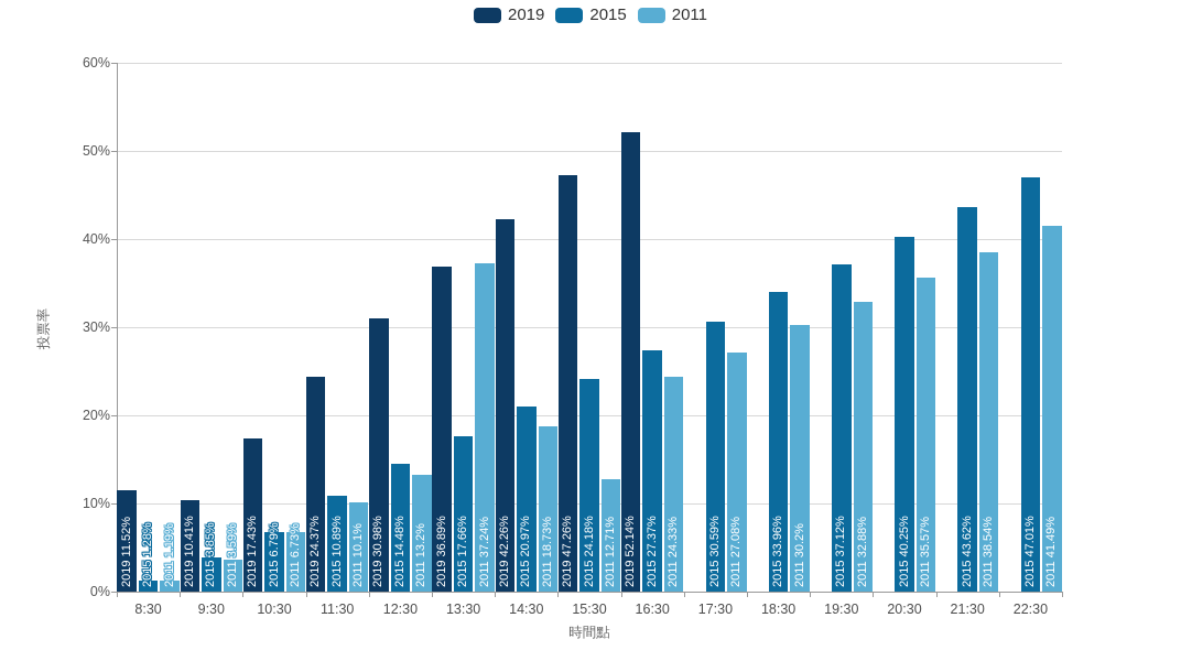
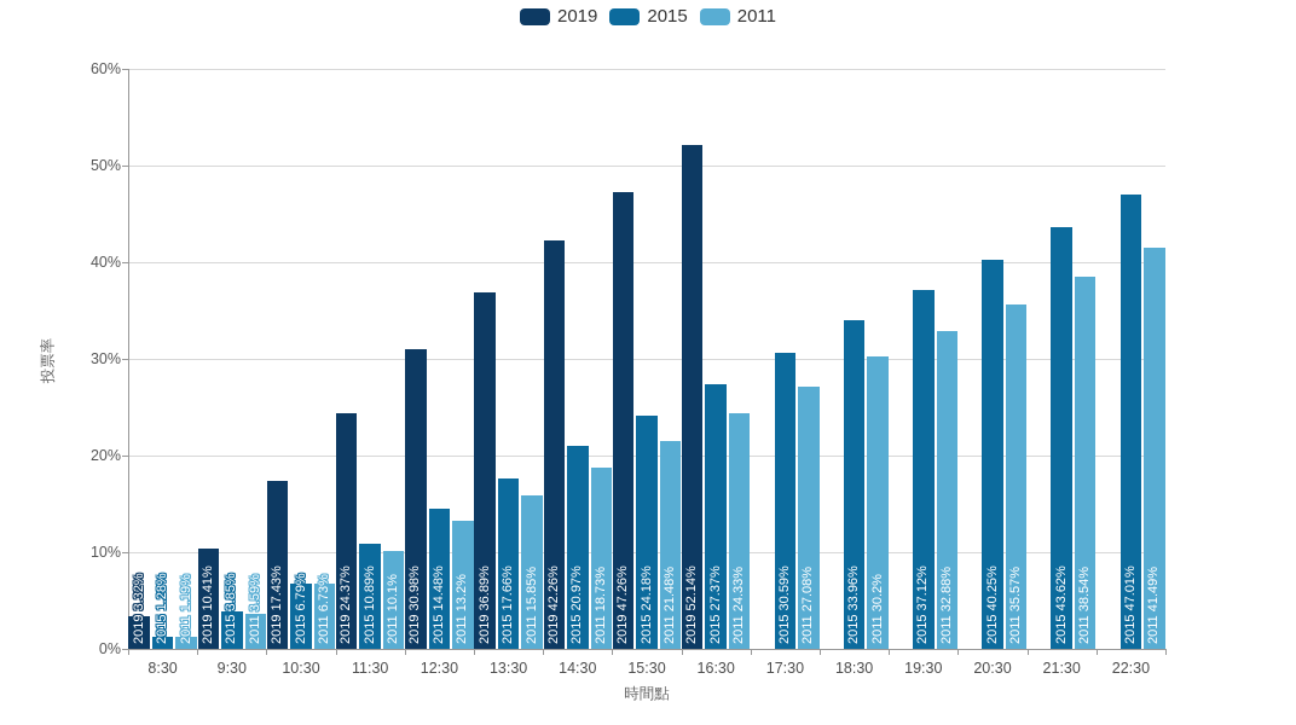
2019/8:30: 11.52% -> 3.32%
2011/13:30: 37.24% -> 15.85%
2011/15:30: 12.71% -> 21.48%
